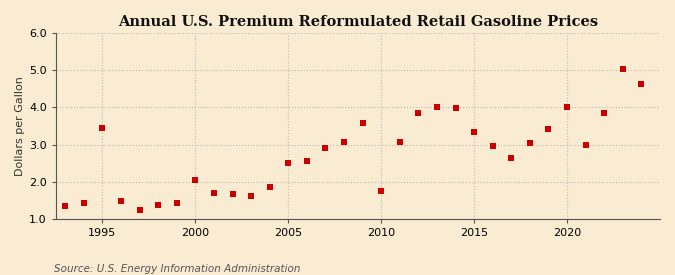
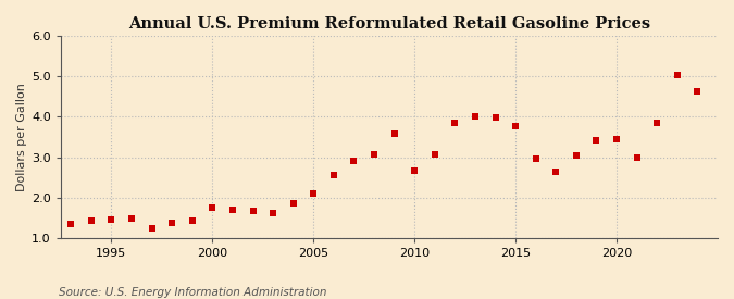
1995: 3.45 -> 1.45
2000: 2.05 -> 1.76
2005: 2.50 -> 2.10
2010: 1.75 -> 2.67
2015: 3.35 -> 3.78
2020: 4.00 -> 3.44
